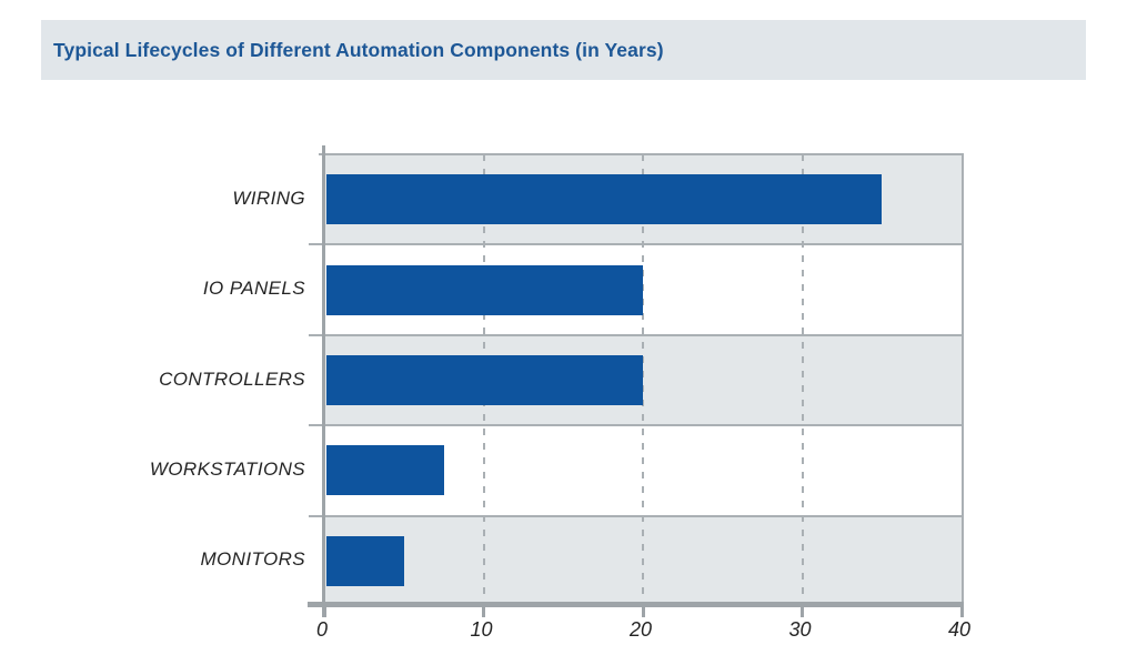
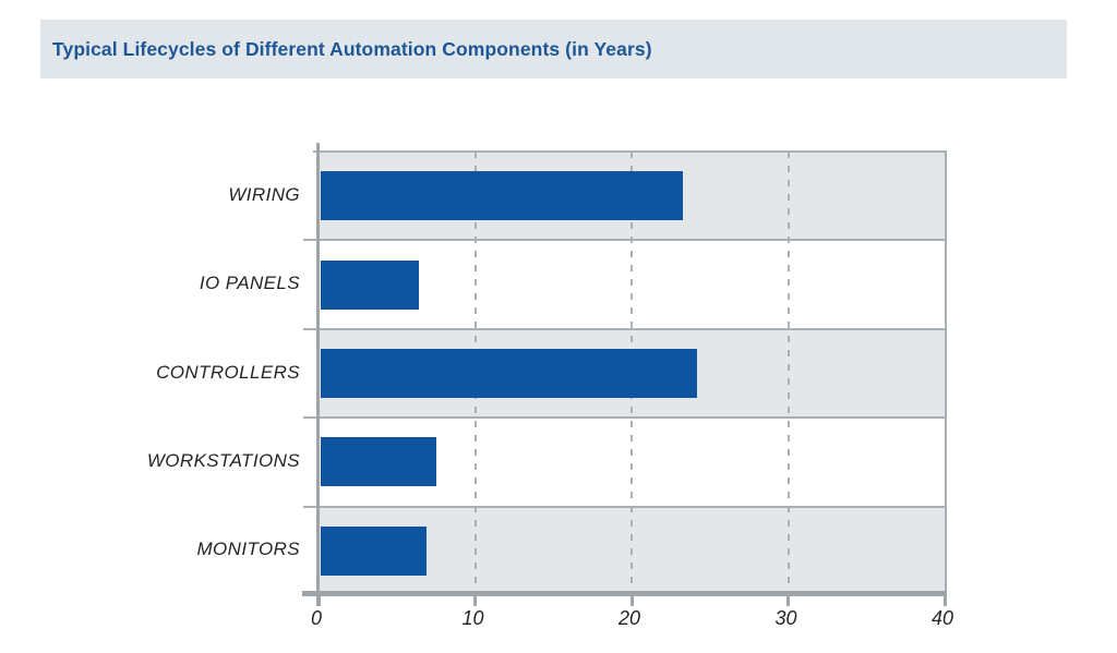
WIRING: 35.0 -> 23.3
IO PANELS: 20.0 -> 6.4
CONTROLLERS: 20.0 -> 24.2
MONITORS: 5.0 -> 6.9
